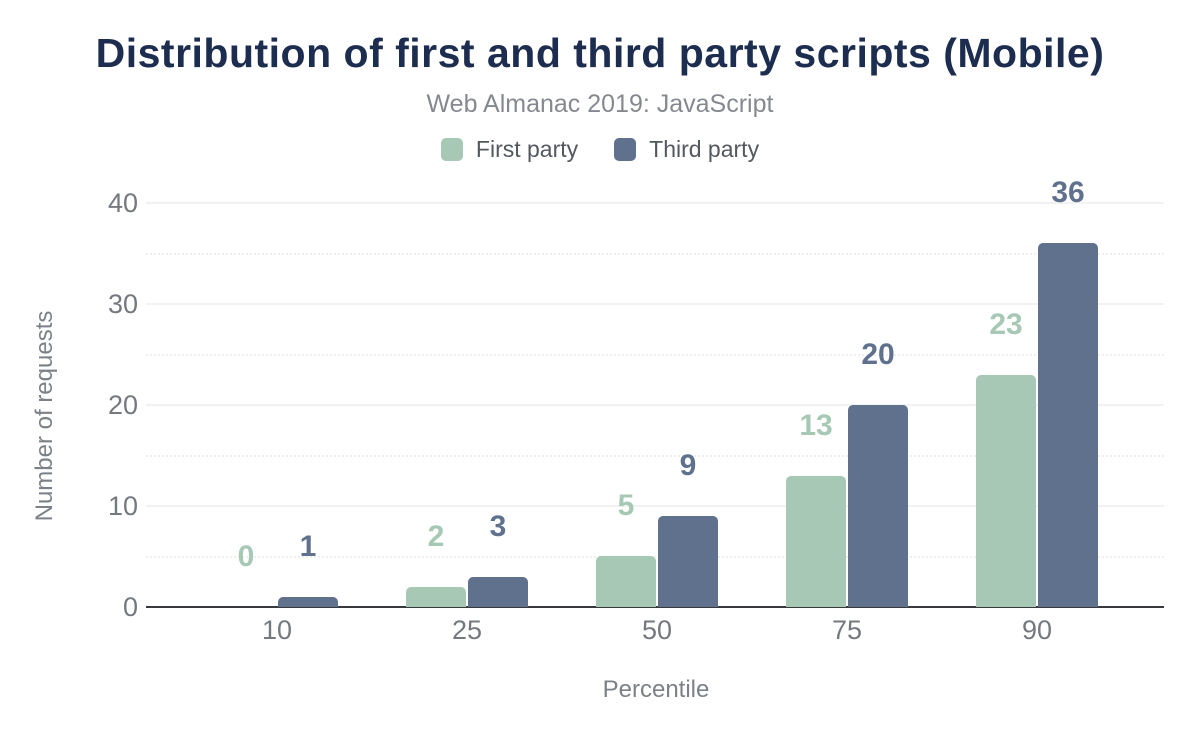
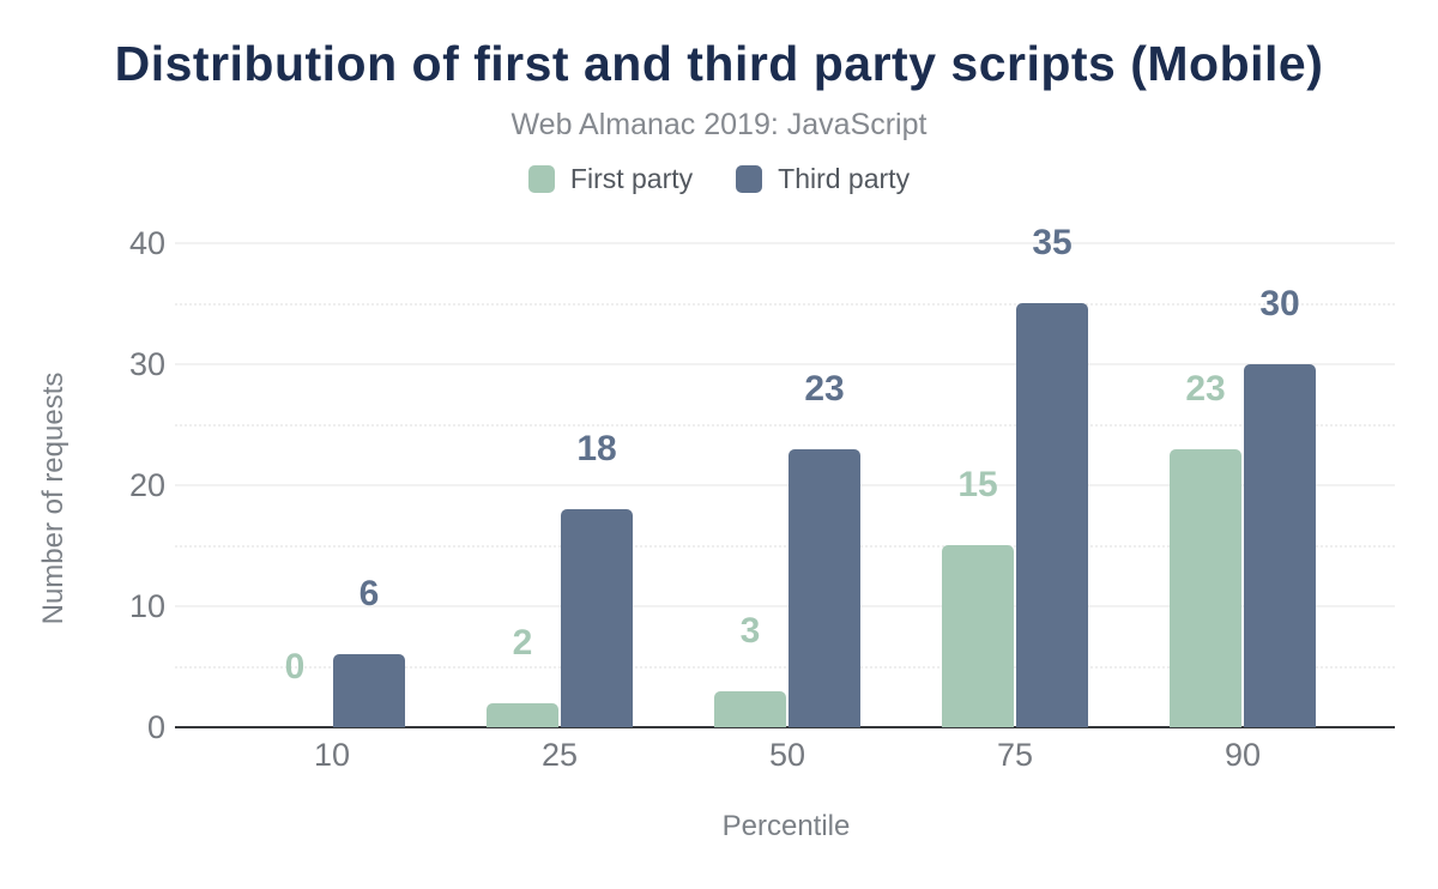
Third party/10: 1 -> 6
Third party/25: 3 -> 18
First party/50: 5 -> 3
Third party/50: 9 -> 23
First party/75: 13 -> 15
Third party/75: 20 -> 35
Third party/90: 36 -> 30
